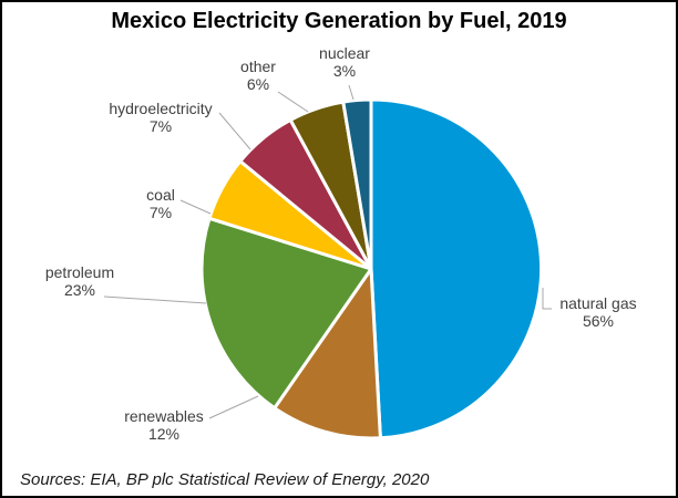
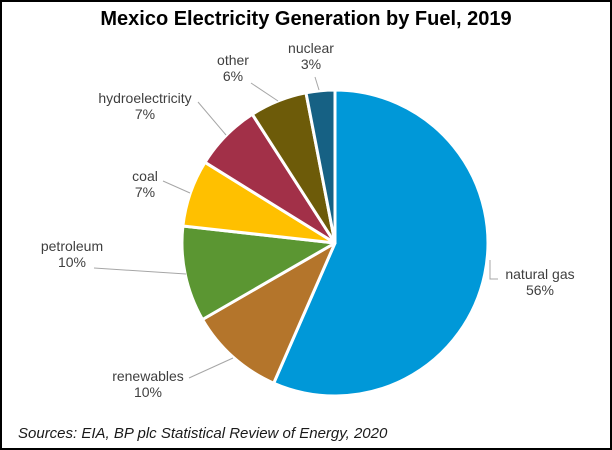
renewables: 12% -> 10%
petroleum: 23% -> 10%
